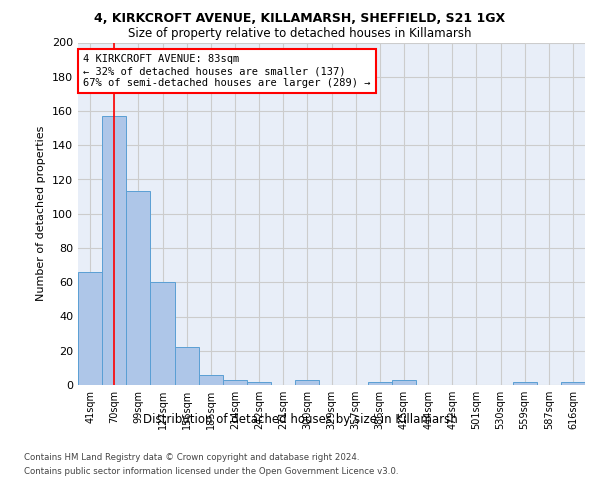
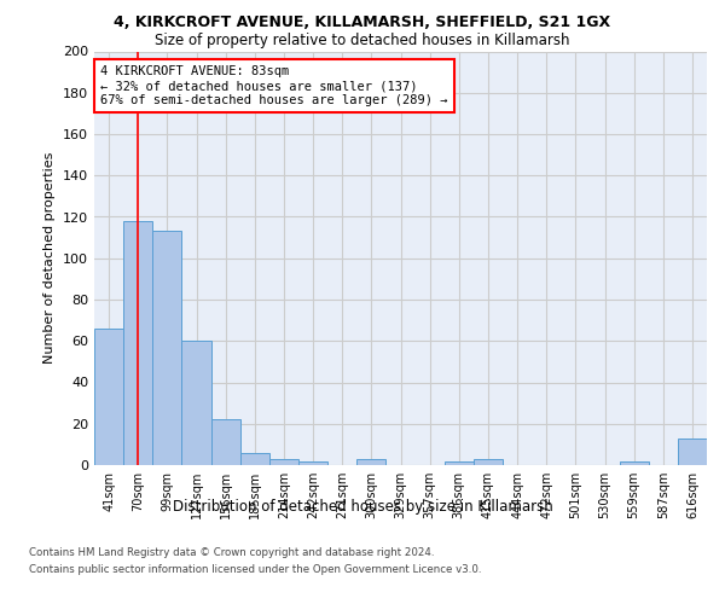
70sqm: 157 -> 118
616sqm: 2 -> 13
